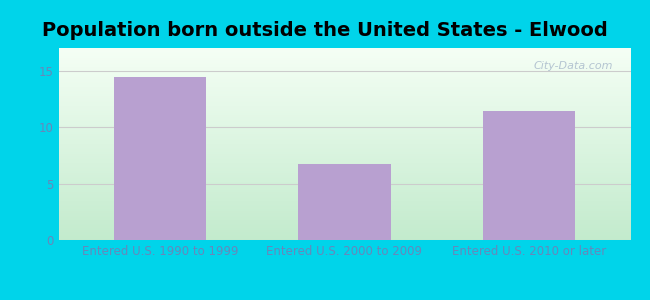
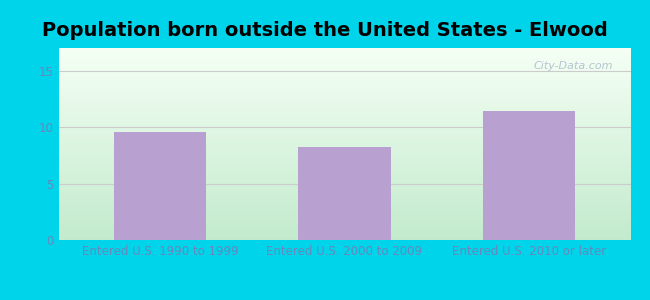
Entered U.S. 1990 to 1999: 14.4 -> 9.6
Entered U.S. 2000 to 2009: 6.7 -> 8.2
